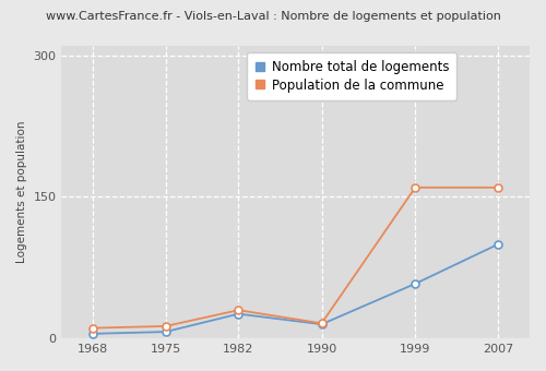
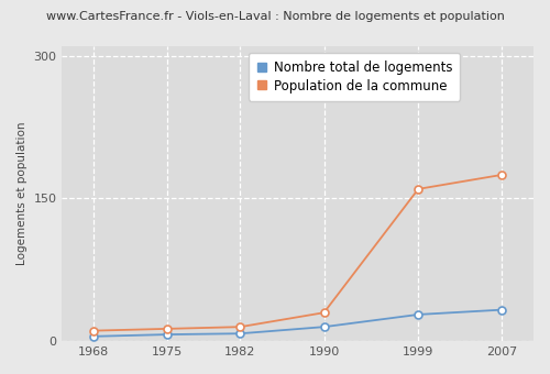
Nombre total de logements/1982: 26 -> 8
Population de la commune/1982: 30 -> 15
Population de la commune/1990: 16 -> 30
Nombre total de logements/1999: 58 -> 28
Nombre total de logements/2007: 100 -> 33
Population de la commune/2007: 160 -> 175
